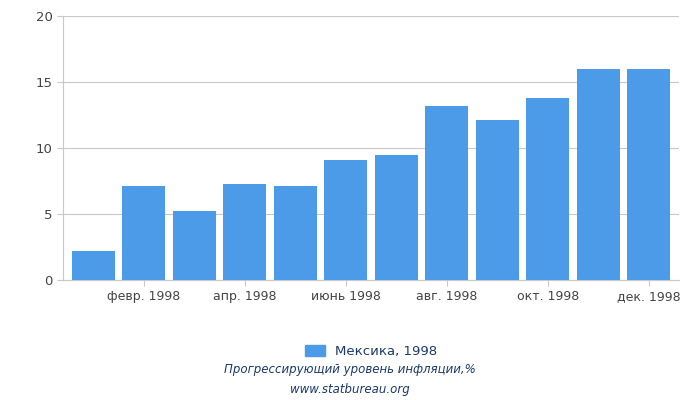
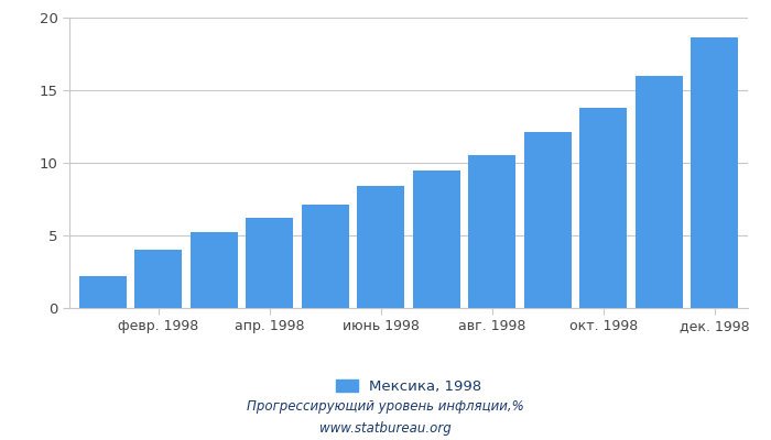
февр. 1998: 7.1 -> 4.0
апр. 1998: 7.3 -> 6.2
июнь 1998: 9.1 -> 8.4
авг. 1998: 13.2 -> 10.5
дек. 1998: 16.0 -> 18.6
